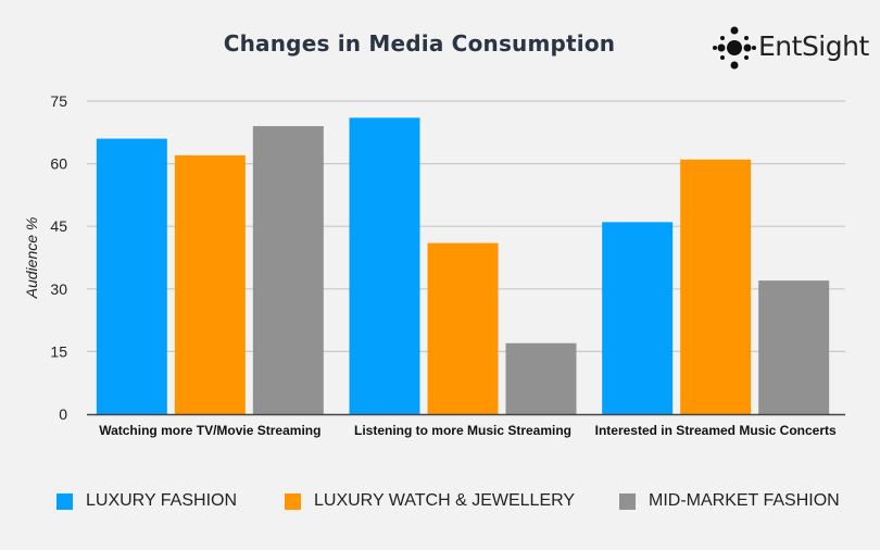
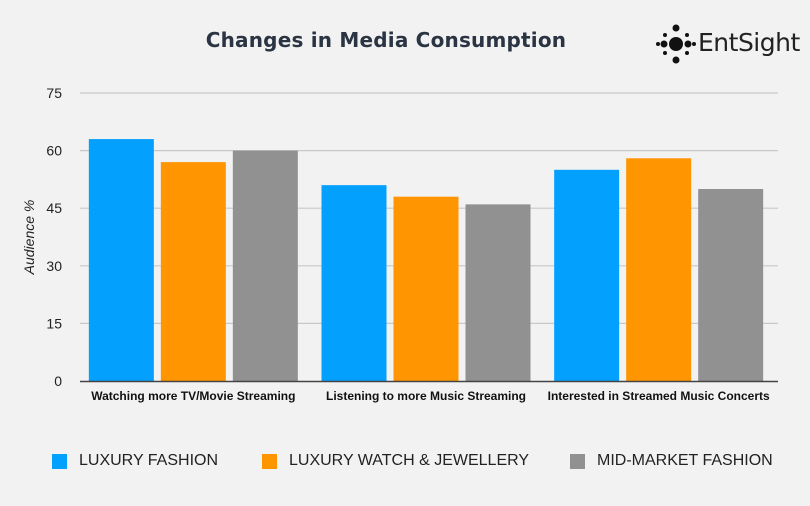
LUXURY FASHION/Watching more TV/Movie Streaming: 66 -> 63
LUXURY WATCH & JEWELLERY/Watching more TV/Movie Streaming: 62 -> 57
MID-MARKET FASHION/Watching more TV/Movie Streaming: 69 -> 60
LUXURY FASHION/Listening to more Music Streaming: 71 -> 51
LUXURY WATCH & JEWELLERY/Listening to more Music Streaming: 41 -> 48
MID-MARKET FASHION/Listening to more Music Streaming: 17 -> 46
LUXURY FASHION/Interested in Streamed Music Concerts: 46 -> 55
LUXURY WATCH & JEWELLERY/Interested in Streamed Music Concerts: 61 -> 58
MID-MARKET FASHION/Interested in Streamed Music Concerts: 32 -> 50
